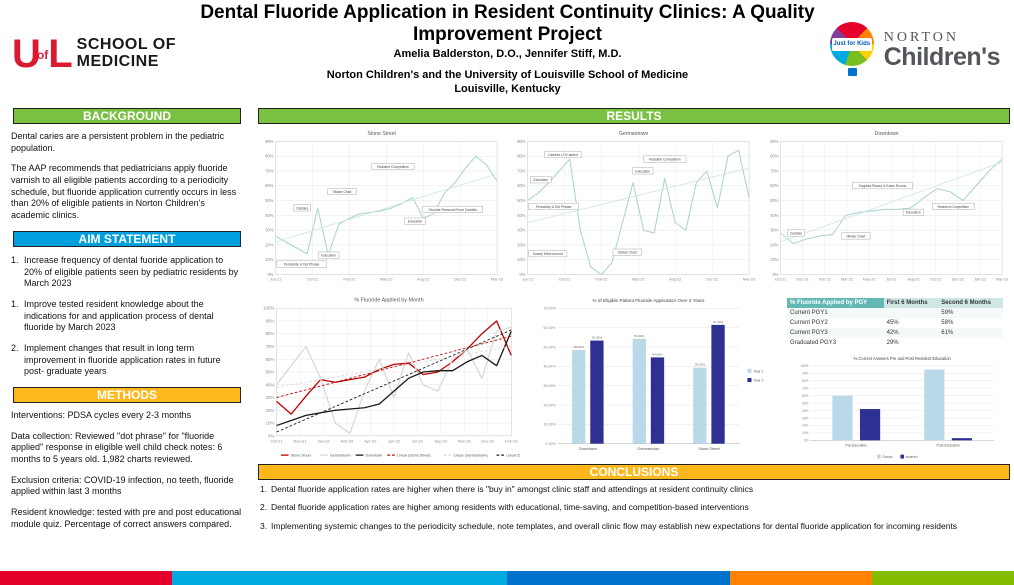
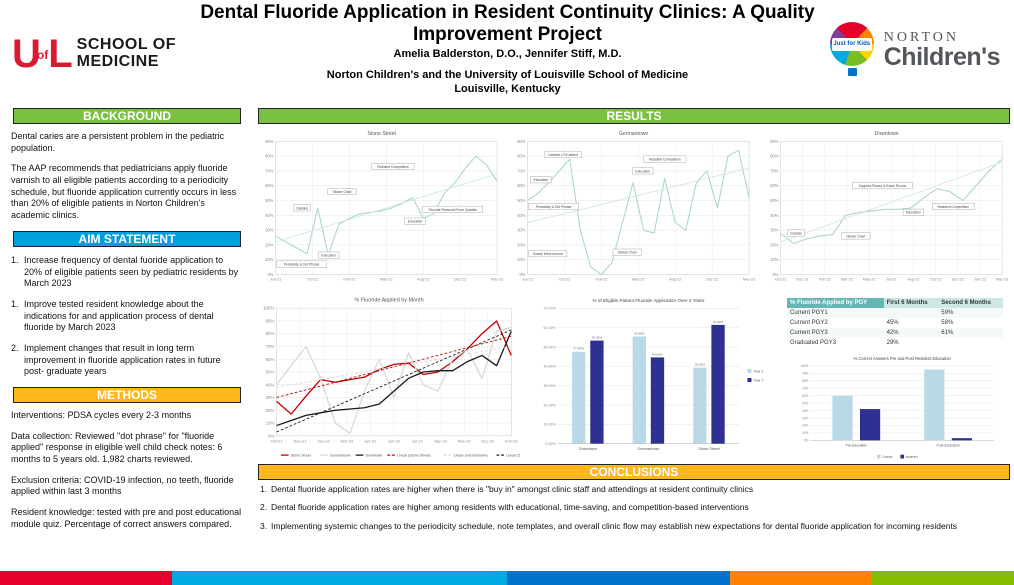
% of Eligible Patient Fluoride Application Over 2 Years/Year 1/Downtown: 48.40% -> 47.50%
% of Eligible Patient Fluoride Application Over 2 Years/Year 1/Germantown: 54.20% -> 55.40%
